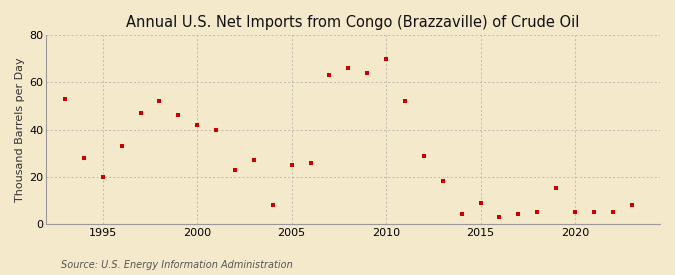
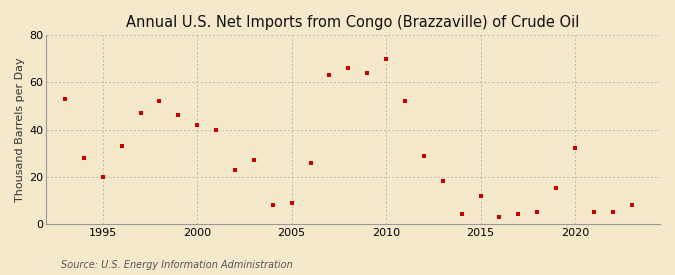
2005: 25 -> 9
2015: 9 -> 12
2020: 5 -> 32
